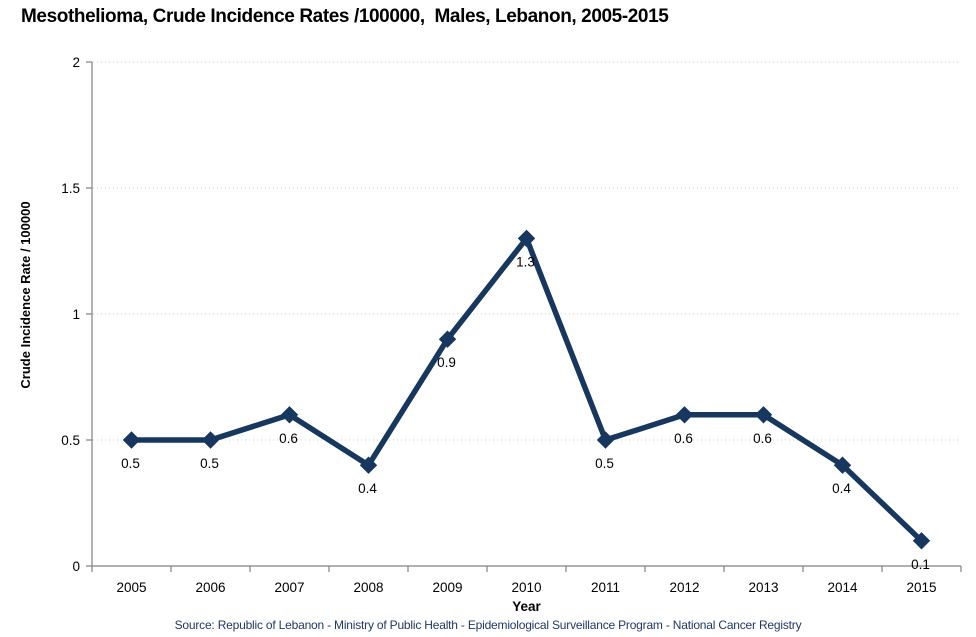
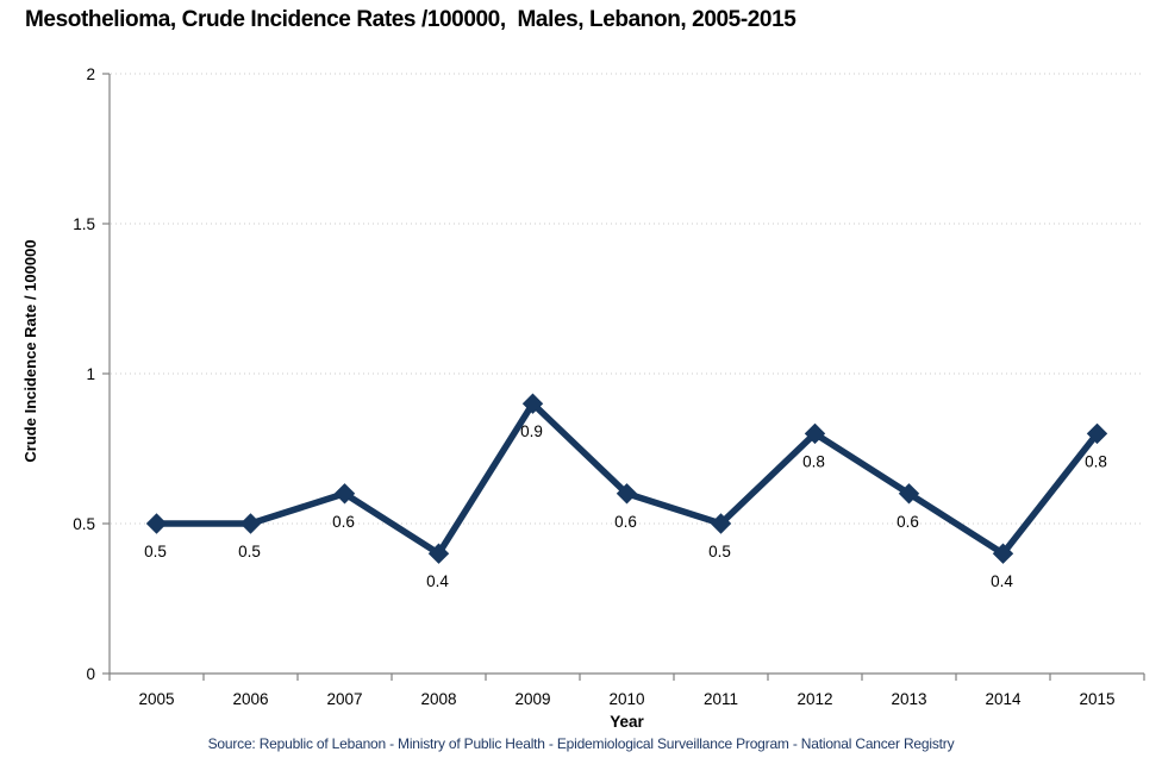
2010: 1.3 -> 0.6
2012: 0.6 -> 0.8
2015: 0.1 -> 0.8
